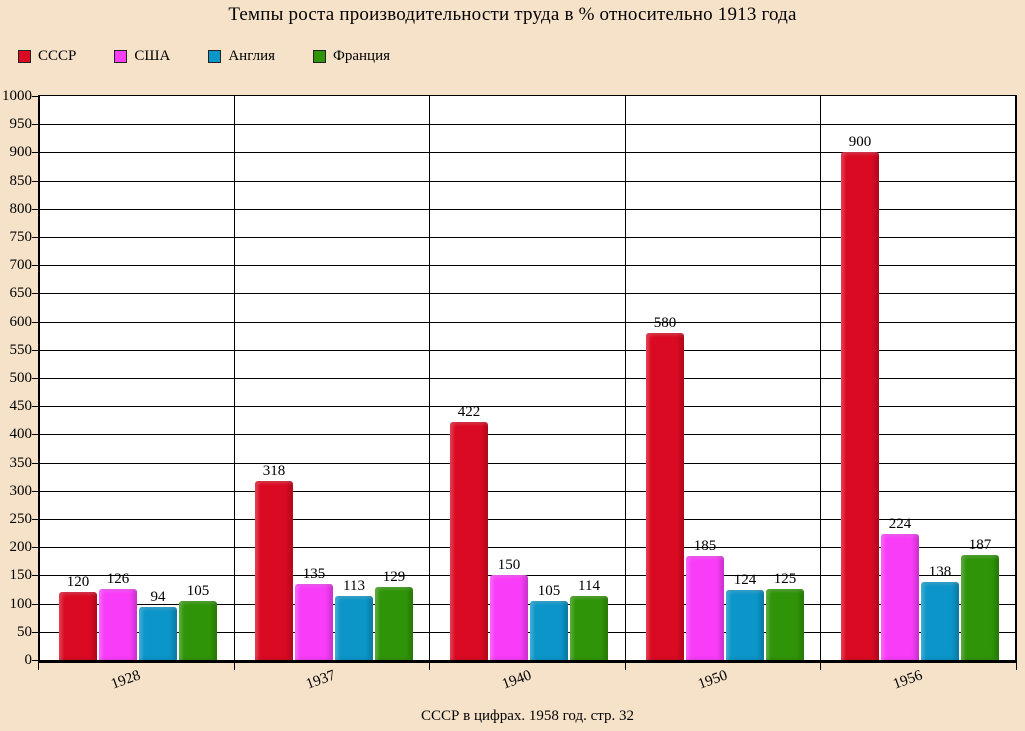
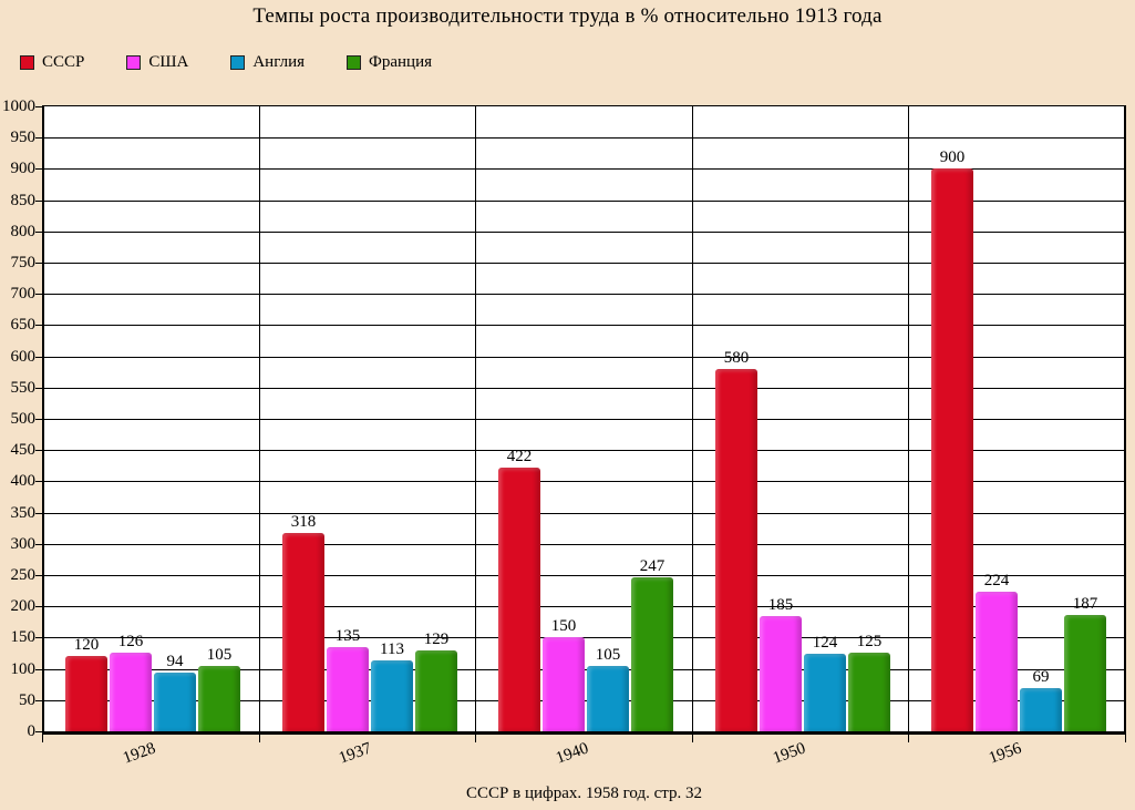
Франция/1940: 114 -> 247
Англия/1956: 138 -> 69
